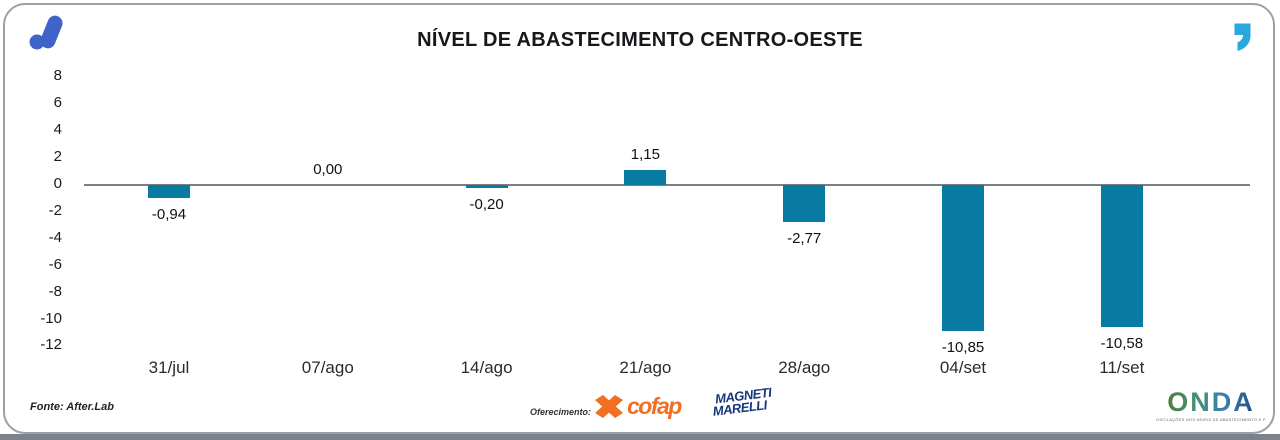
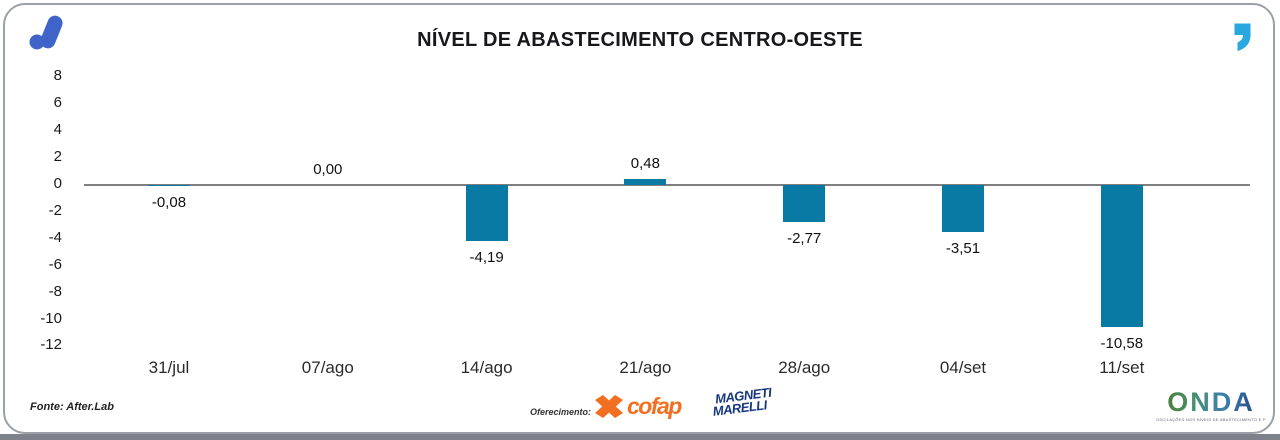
31/jul: -0,94 -> -0,08
14/ago: -0,20 -> -4,19
21/ago: 1,15 -> 0,48
04/set: -10,85 -> -3,51
